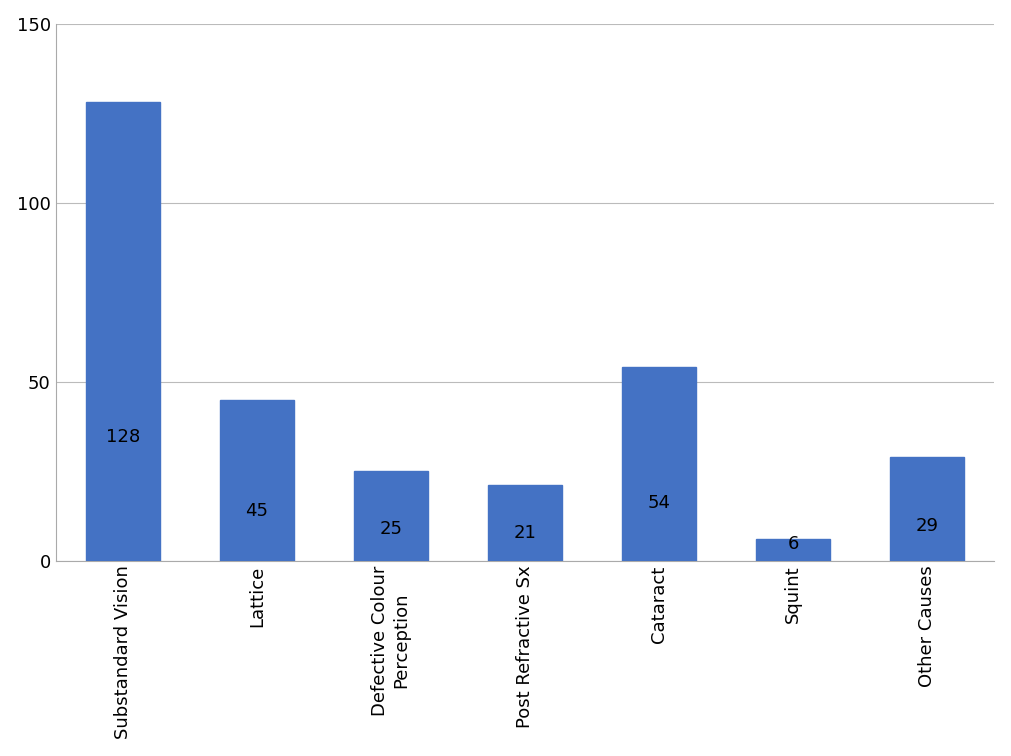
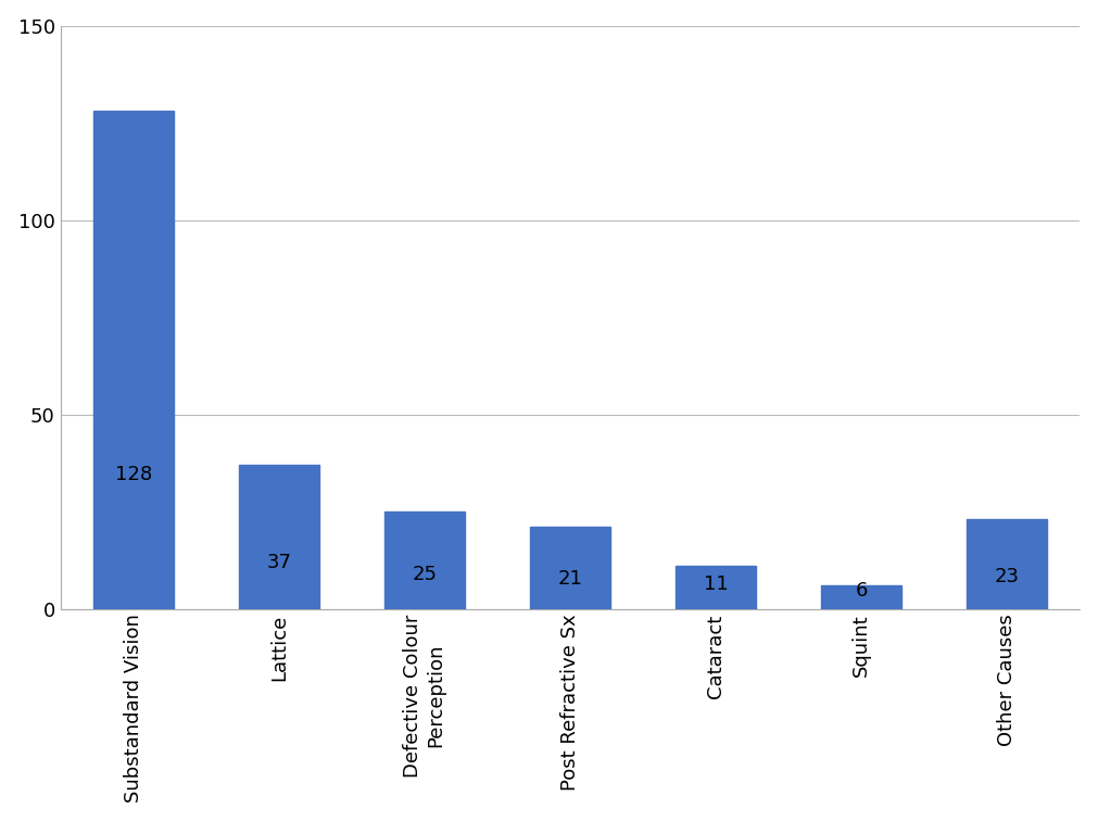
Lattice: 45 -> 37
Cataract: 54 -> 11
Other Causes: 29 -> 23
